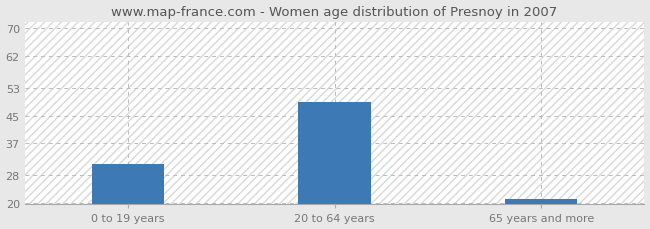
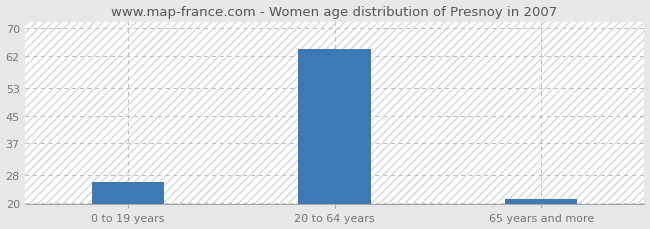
0 to 19 years: 31 -> 26
20 to 64 years: 49 -> 64
